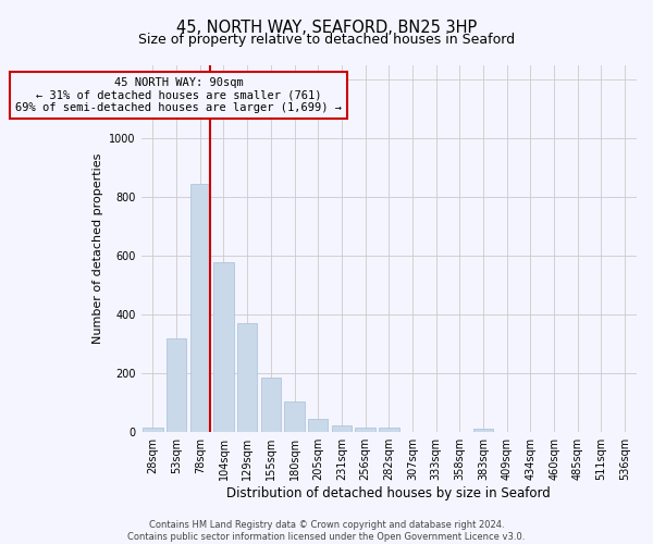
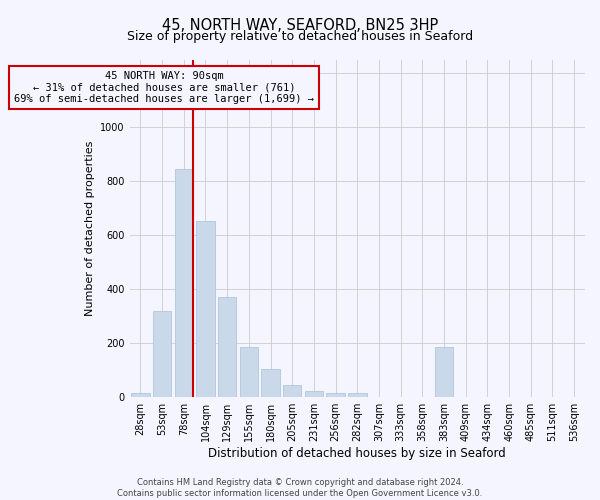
104sqm: 580 -> 655
383sqm: 12 -> 185
